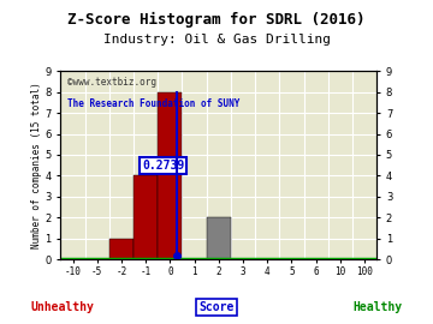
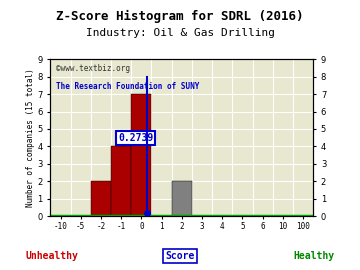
-2: 1 -> 2
0: 8 -> 7
